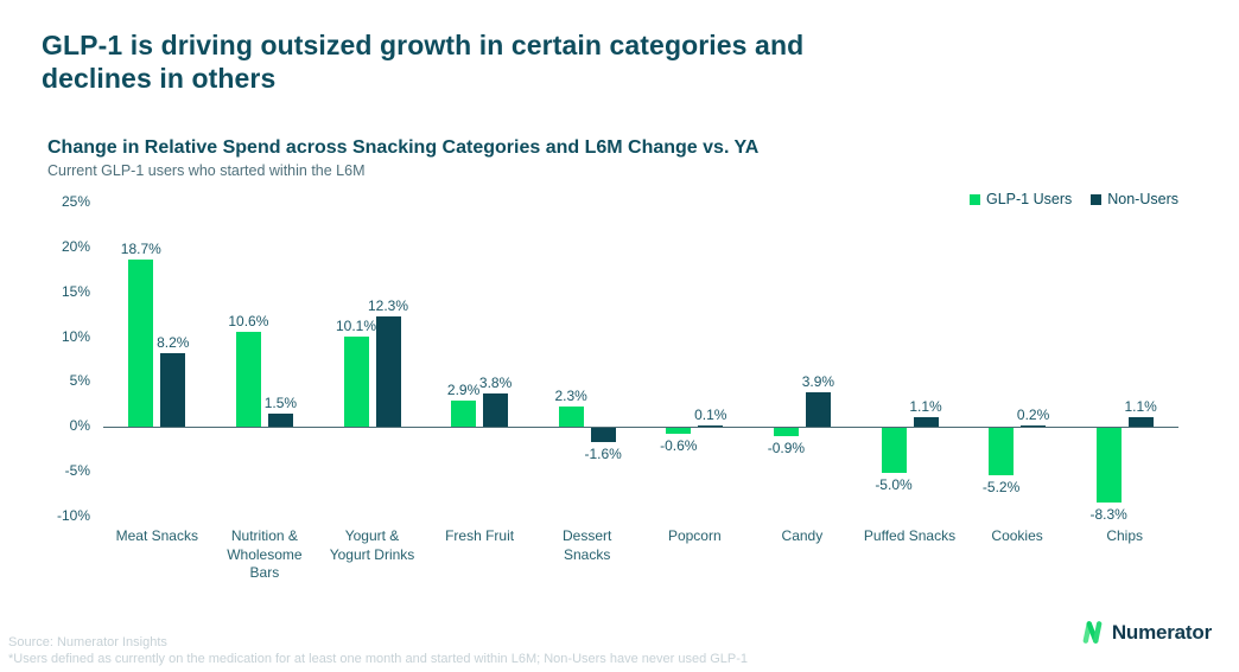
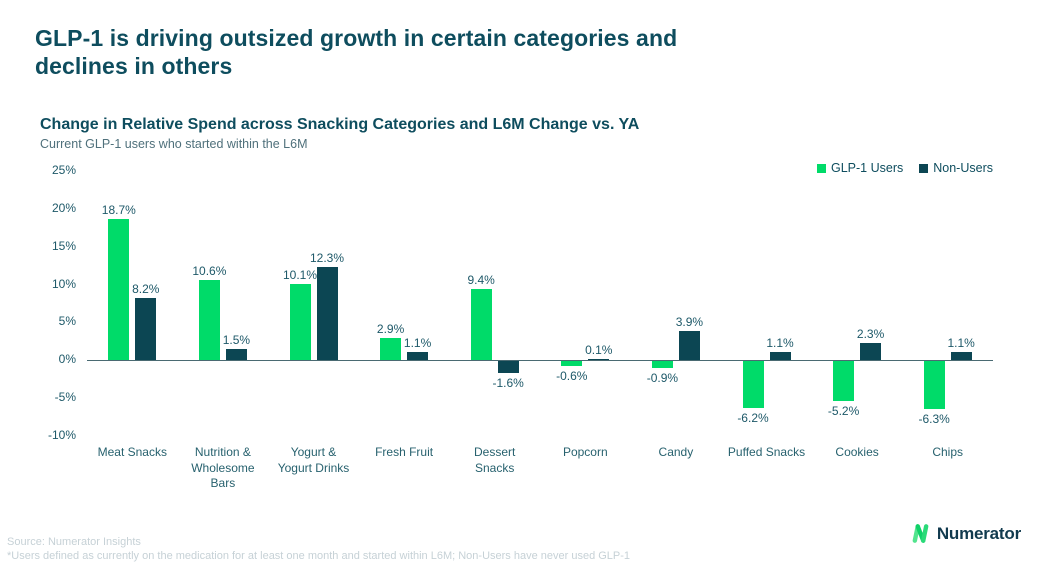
Non-Users/Fresh Fruit: 3.8% -> 1.1%
GLP-1 Users/Dessert Snacks: 2.3% -> 9.4%
GLP-1 Users/Puffed Snacks: -5.0% -> -6.2%
Non-Users/Cookies: 0.2% -> 2.3%
GLP-1 Users/Chips: -8.3% -> -6.3%
